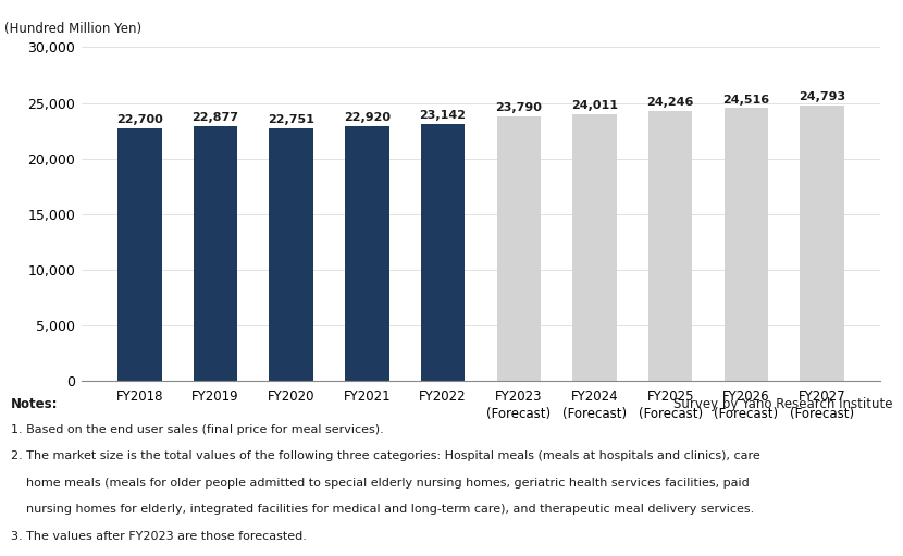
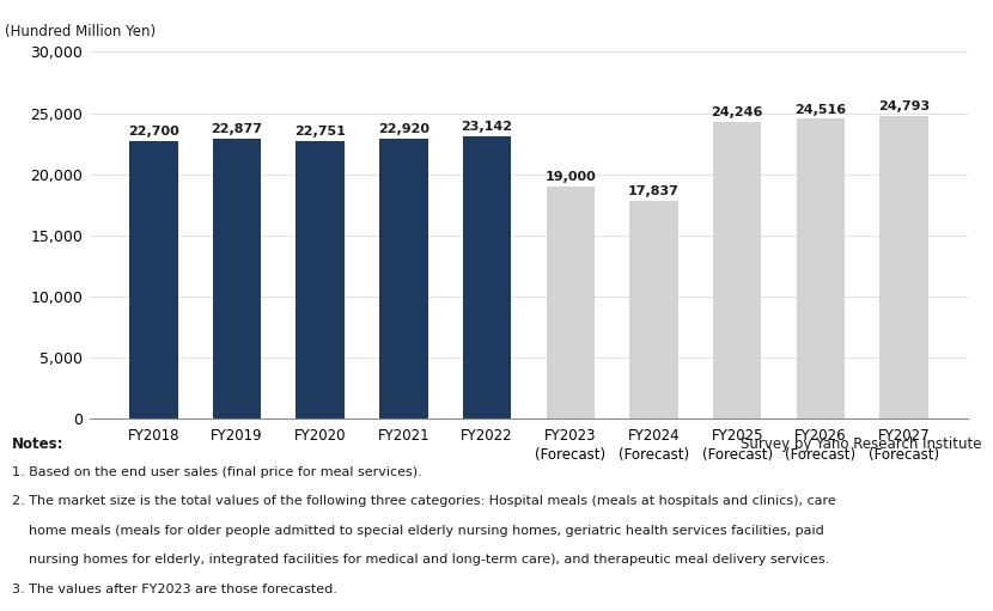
FY2023 (Forecast): 23,790 -> 19,000
FY2024 (Forecast): 24,011 -> 17,837
